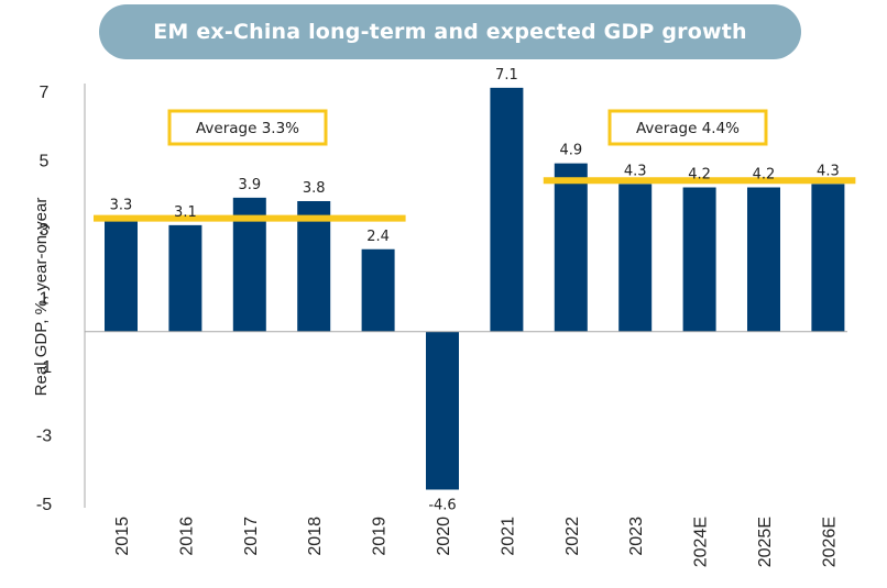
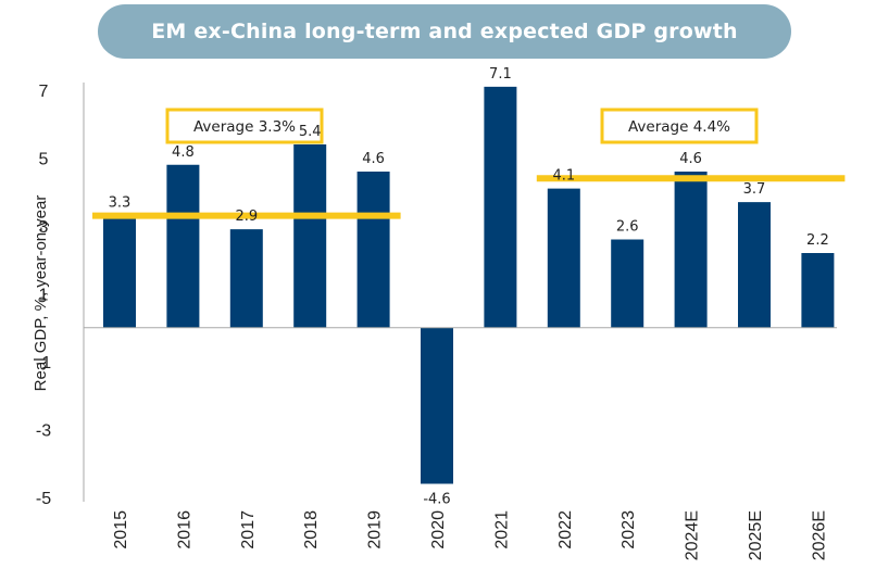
2016: 3.1 -> 4.8
2017: 3.9 -> 2.9
2018: 3.8 -> 5.4
2019: 2.4 -> 4.6
2022: 4.9 -> 4.1
2023: 4.3 -> 2.6
2024E: 4.2 -> 4.6
2025E: 4.2 -> 3.7
2026E: 4.3 -> 2.2
